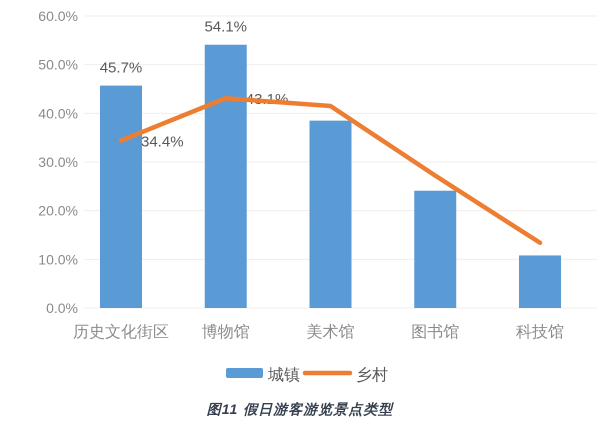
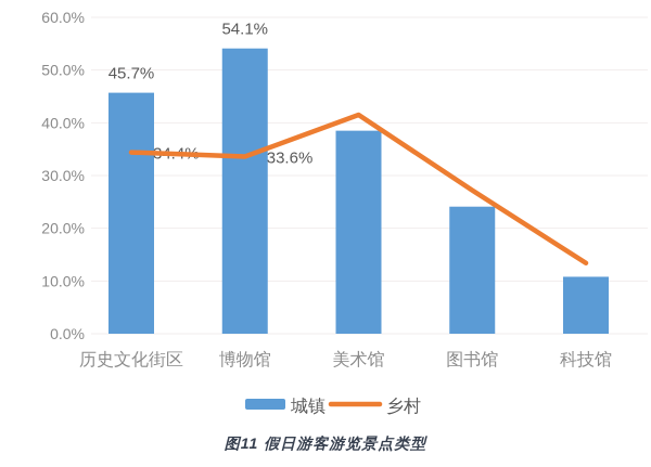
乡村/博物馆: 43.1% -> 33.6%
